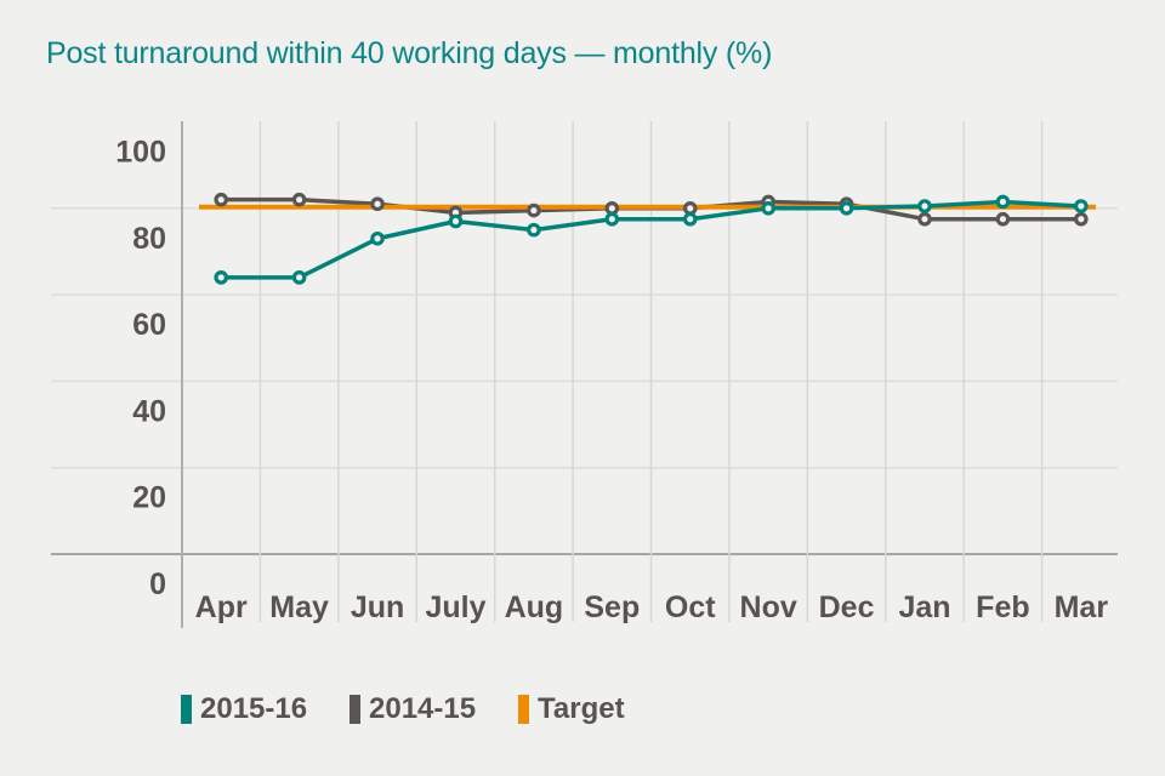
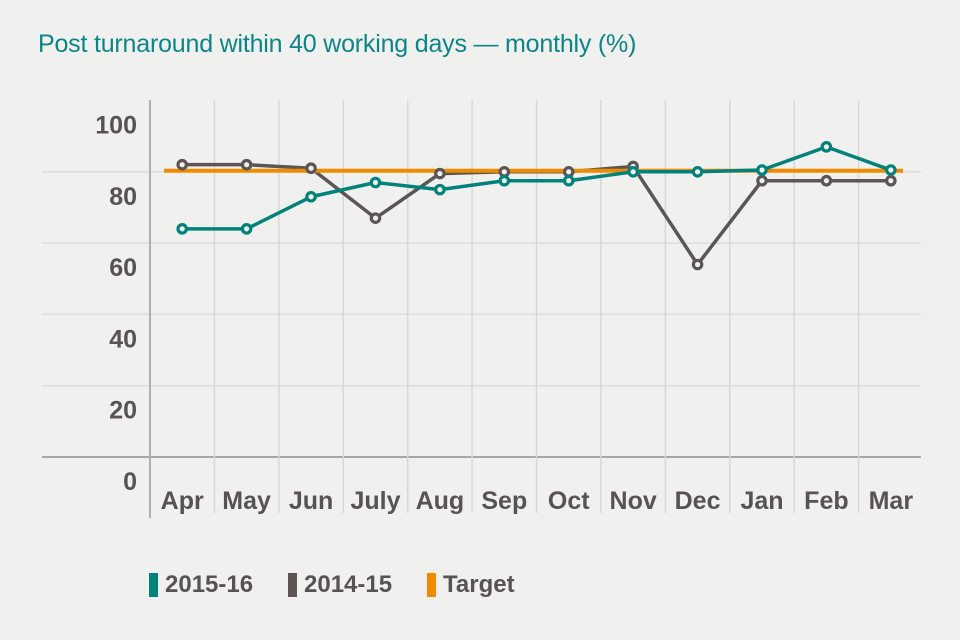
2014-15/July: 79 -> 67
2014-15/Dec: 81 -> 54
2015-16/Feb: 82 -> 87
